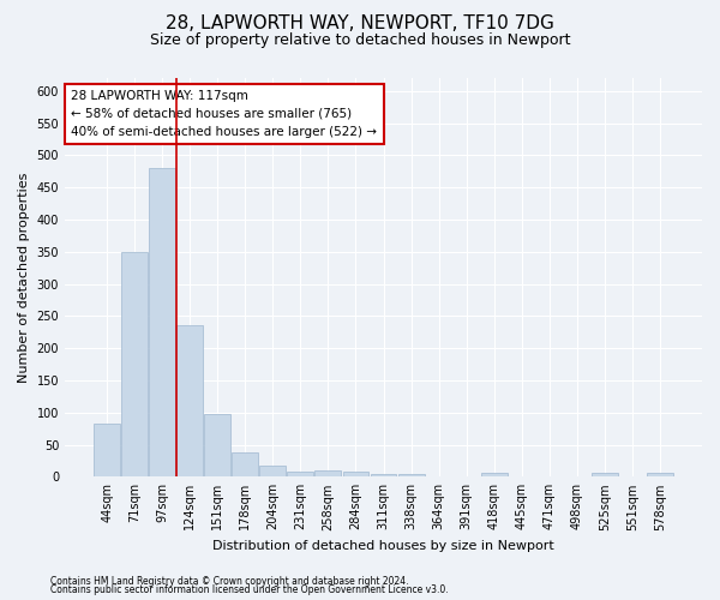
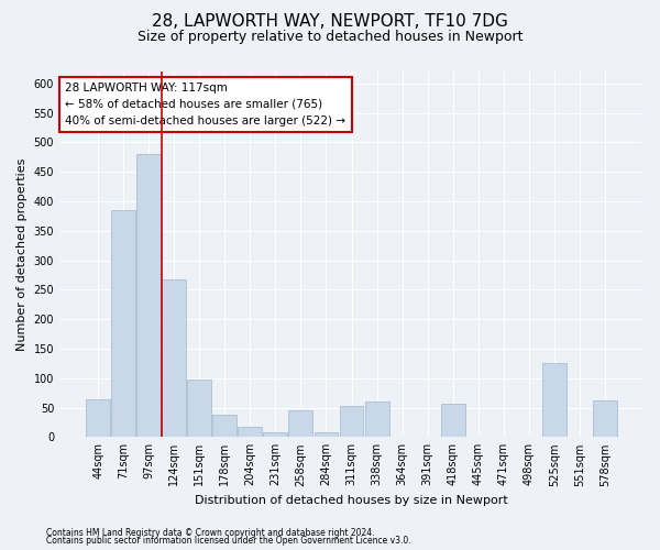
44sqm: 83 -> 64
71sqm: 350 -> 384
124sqm: 235 -> 268
258sqm: 9 -> 46
311sqm: 5 -> 52
338sqm: 5 -> 60
418sqm: 7 -> 56
525sqm: 7 -> 126
578sqm: 7 -> 62
